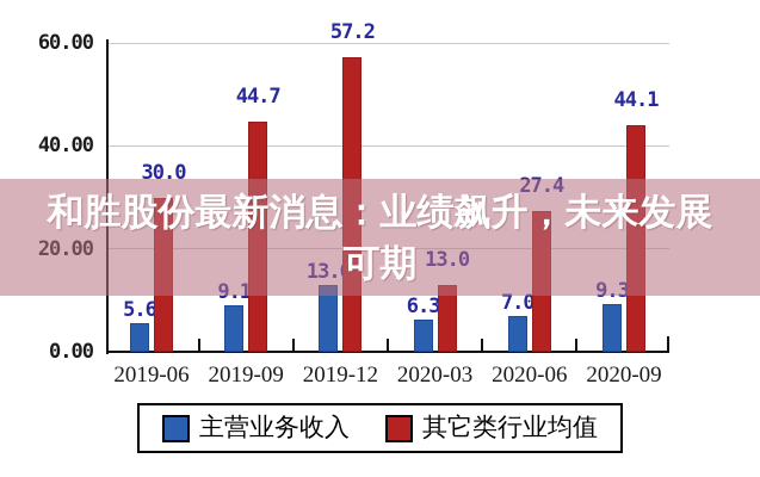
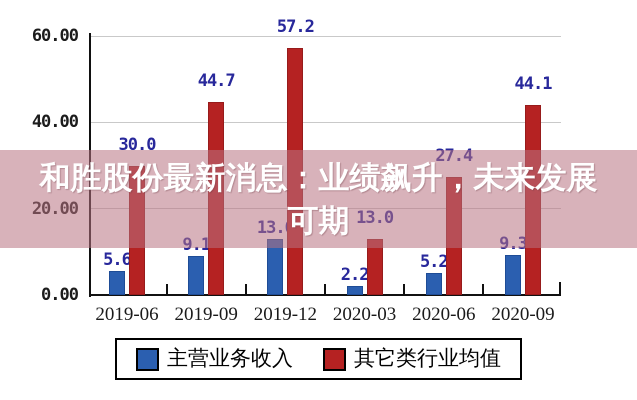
主营业务收入/2020-03: 6.3 -> 2.2
主营业务收入/2020-06: 7.0 -> 5.2
